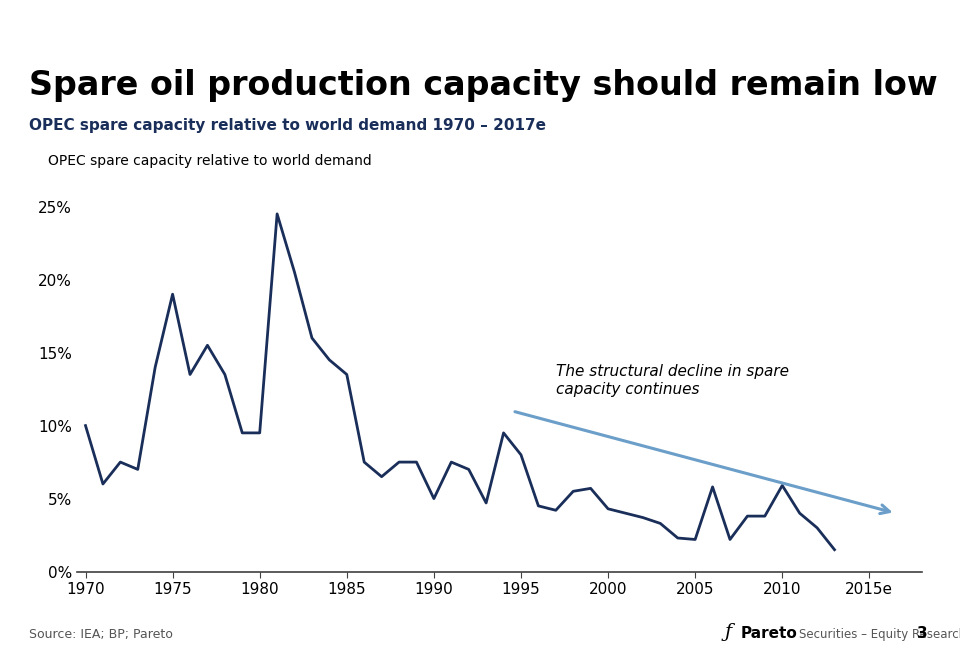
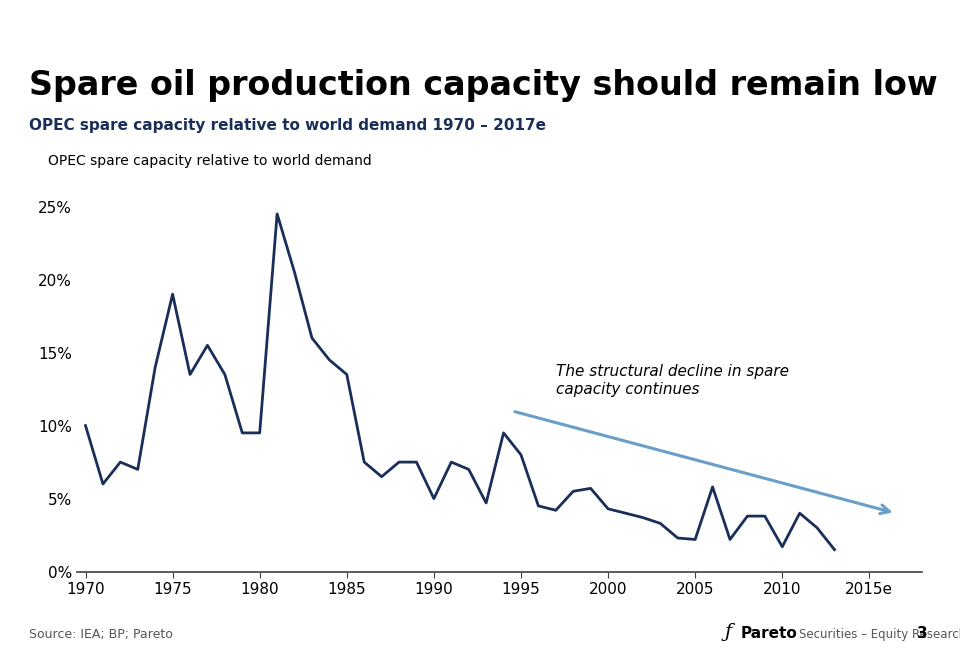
2010: 5.9% -> 1.7%
